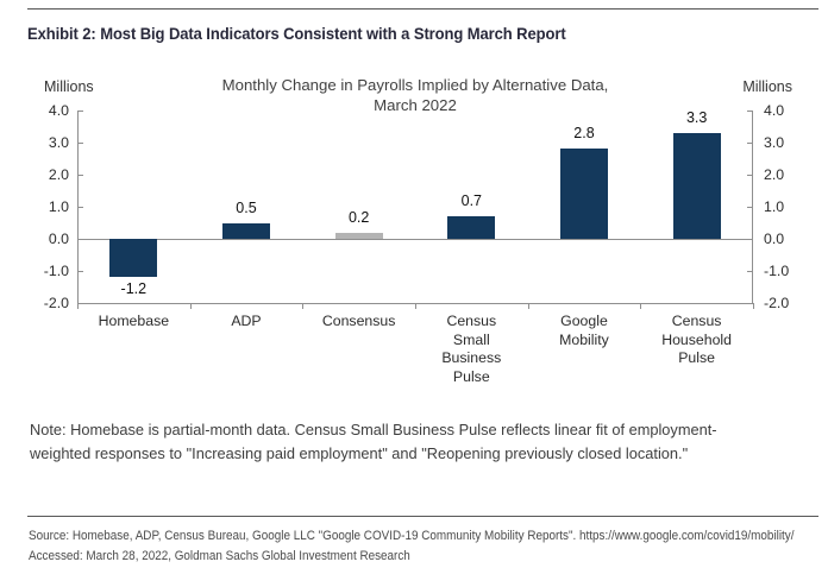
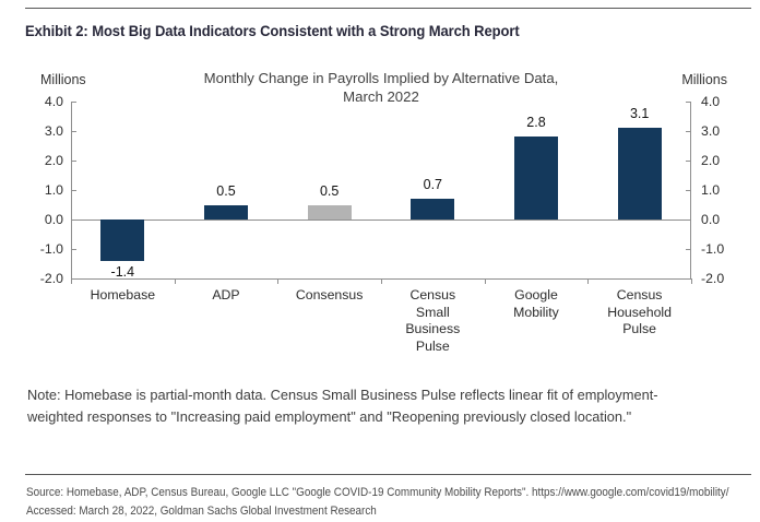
Homebase: -1.2 -> -1.4
Consensus: 0.2 -> 0.5
Census Household Pulse: 3.3 -> 3.1
